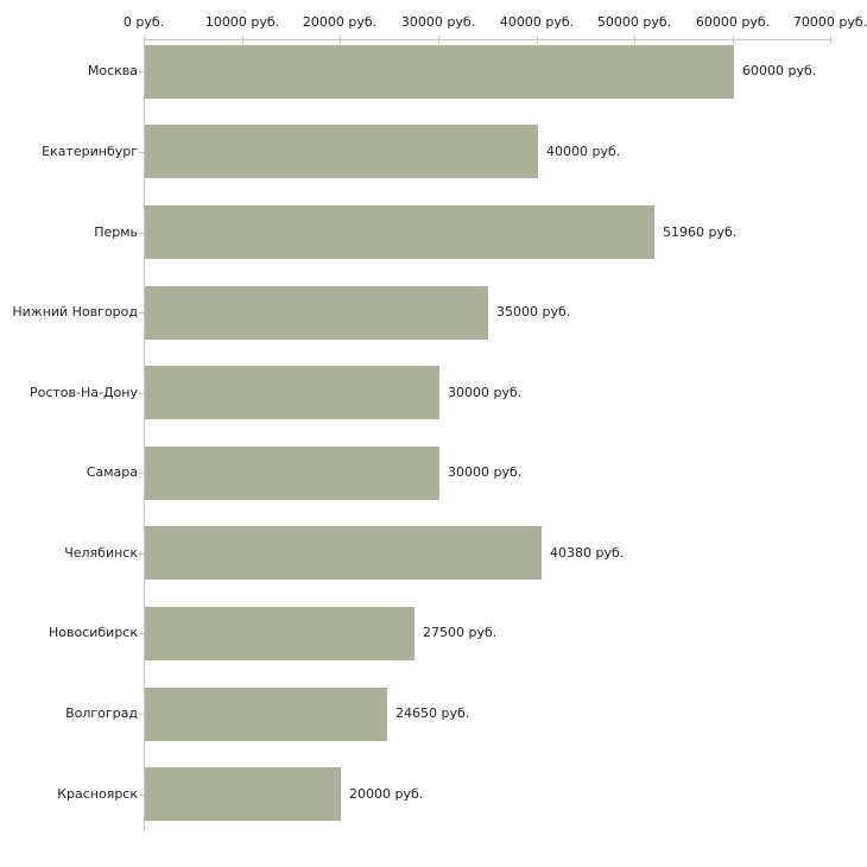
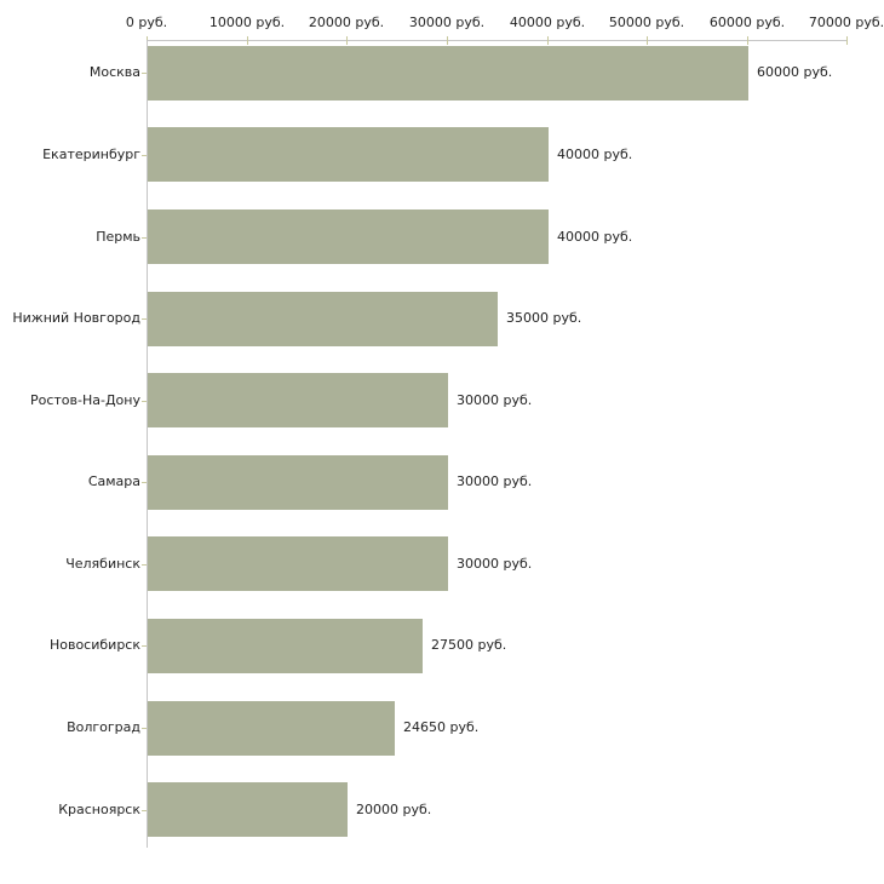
Пермь: 51960 -> 40000
Челябинск: 40380 -> 30000
